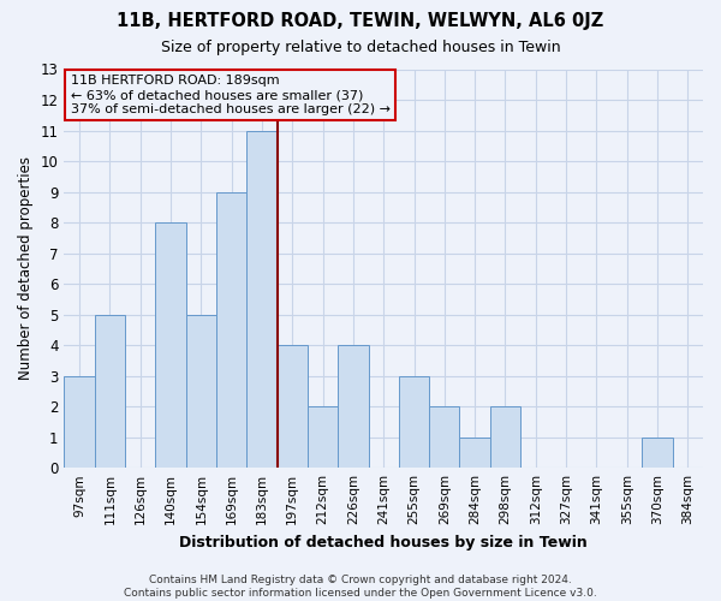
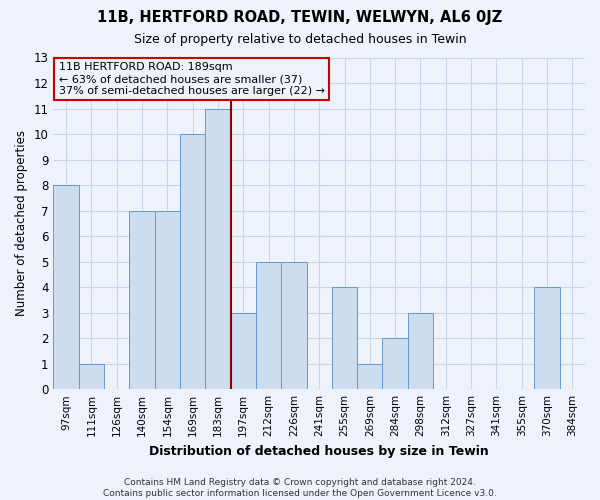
97sqm: 3 -> 8
111sqm: 5 -> 1
140sqm: 8 -> 7
154sqm: 5 -> 7
169sqm: 9 -> 10
197sqm: 4 -> 3
212sqm: 2 -> 5
226sqm: 4 -> 5
255sqm: 3 -> 4
269sqm: 2 -> 1
284sqm: 1 -> 2
298sqm: 2 -> 3
370sqm: 1 -> 4
